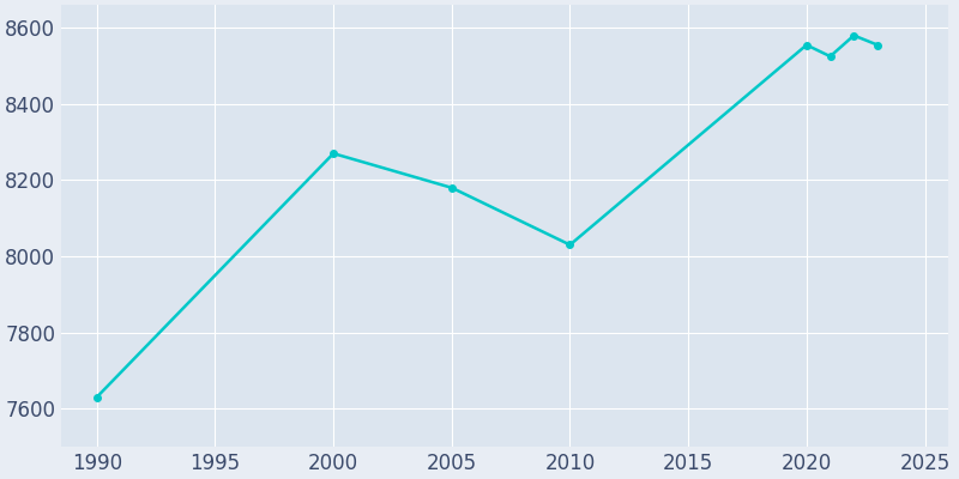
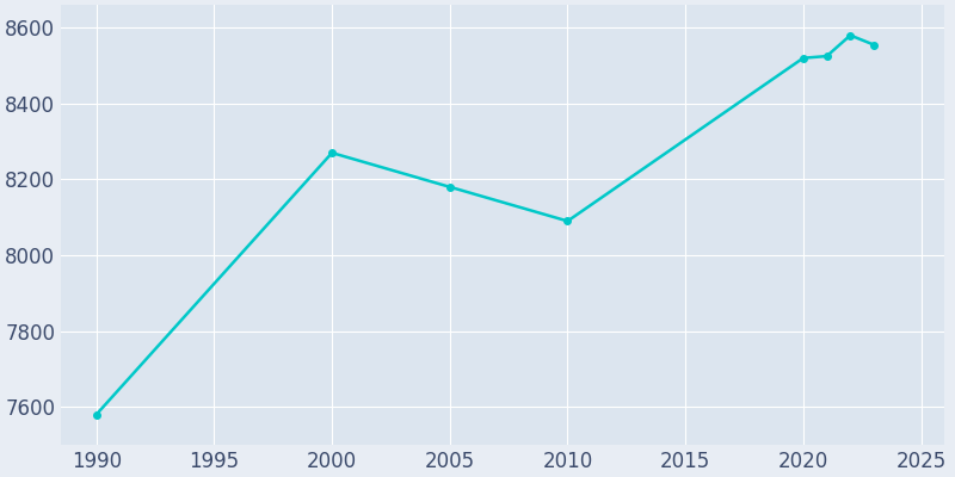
1990: 7630 -> 7580
2010: 8030 -> 8090
2020: 8555 -> 8520
